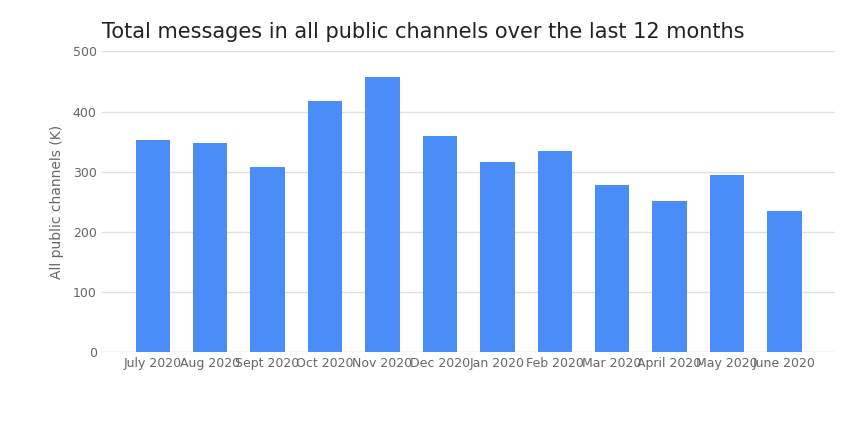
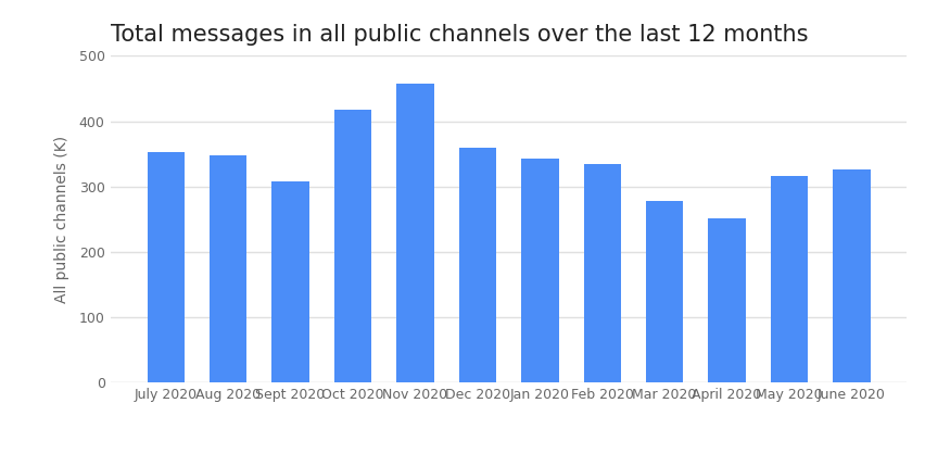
Jan 2020: 316 -> 342
May 2020: 294 -> 316
June 2020: 235 -> 326
